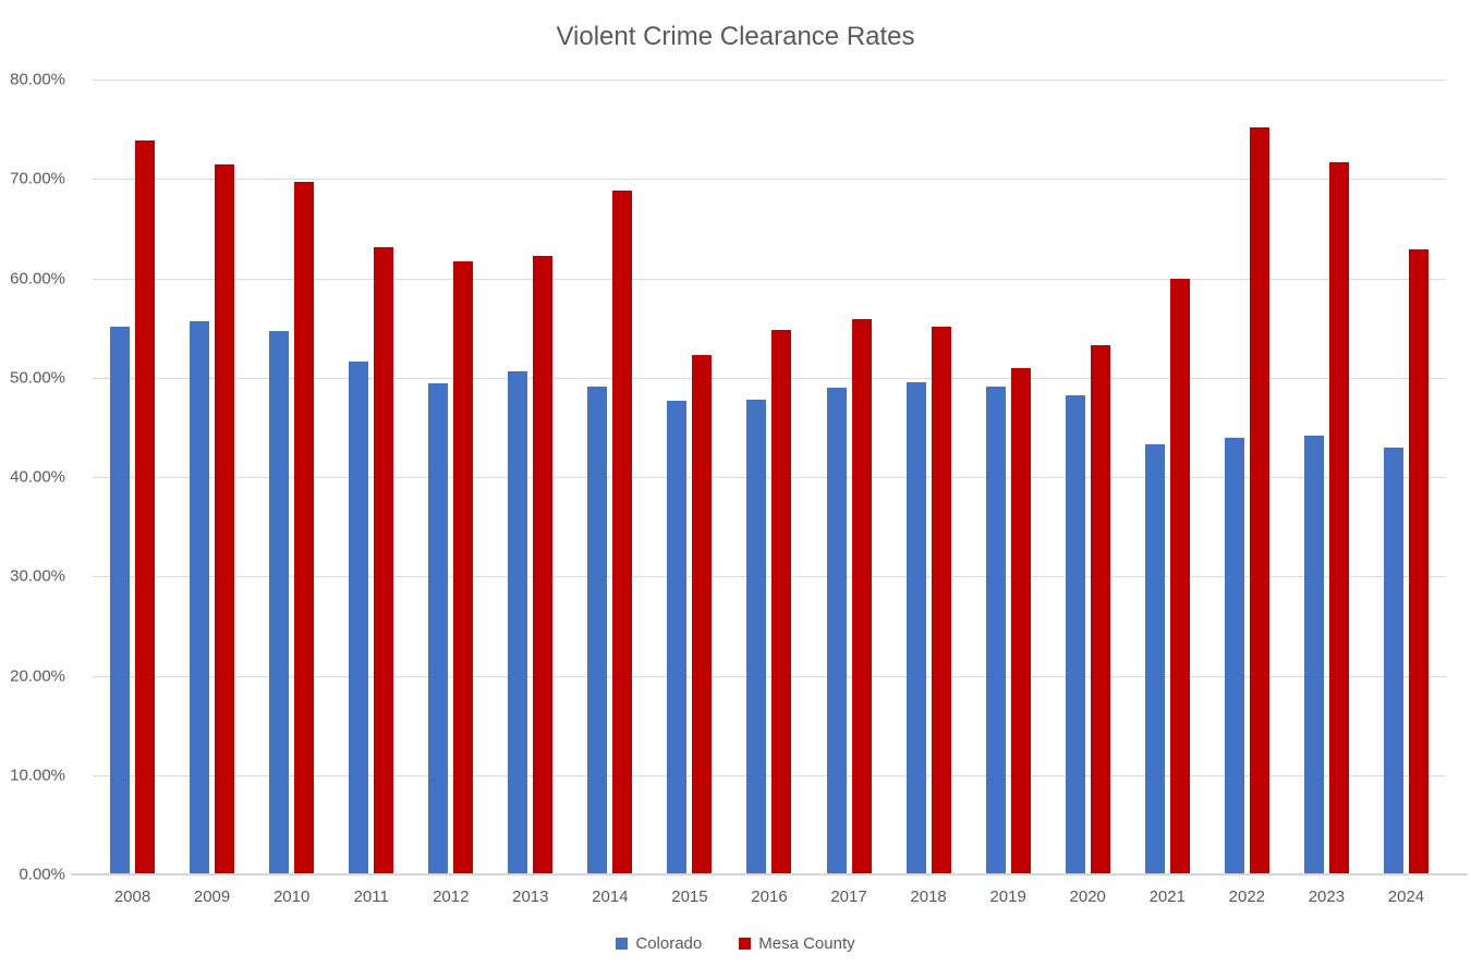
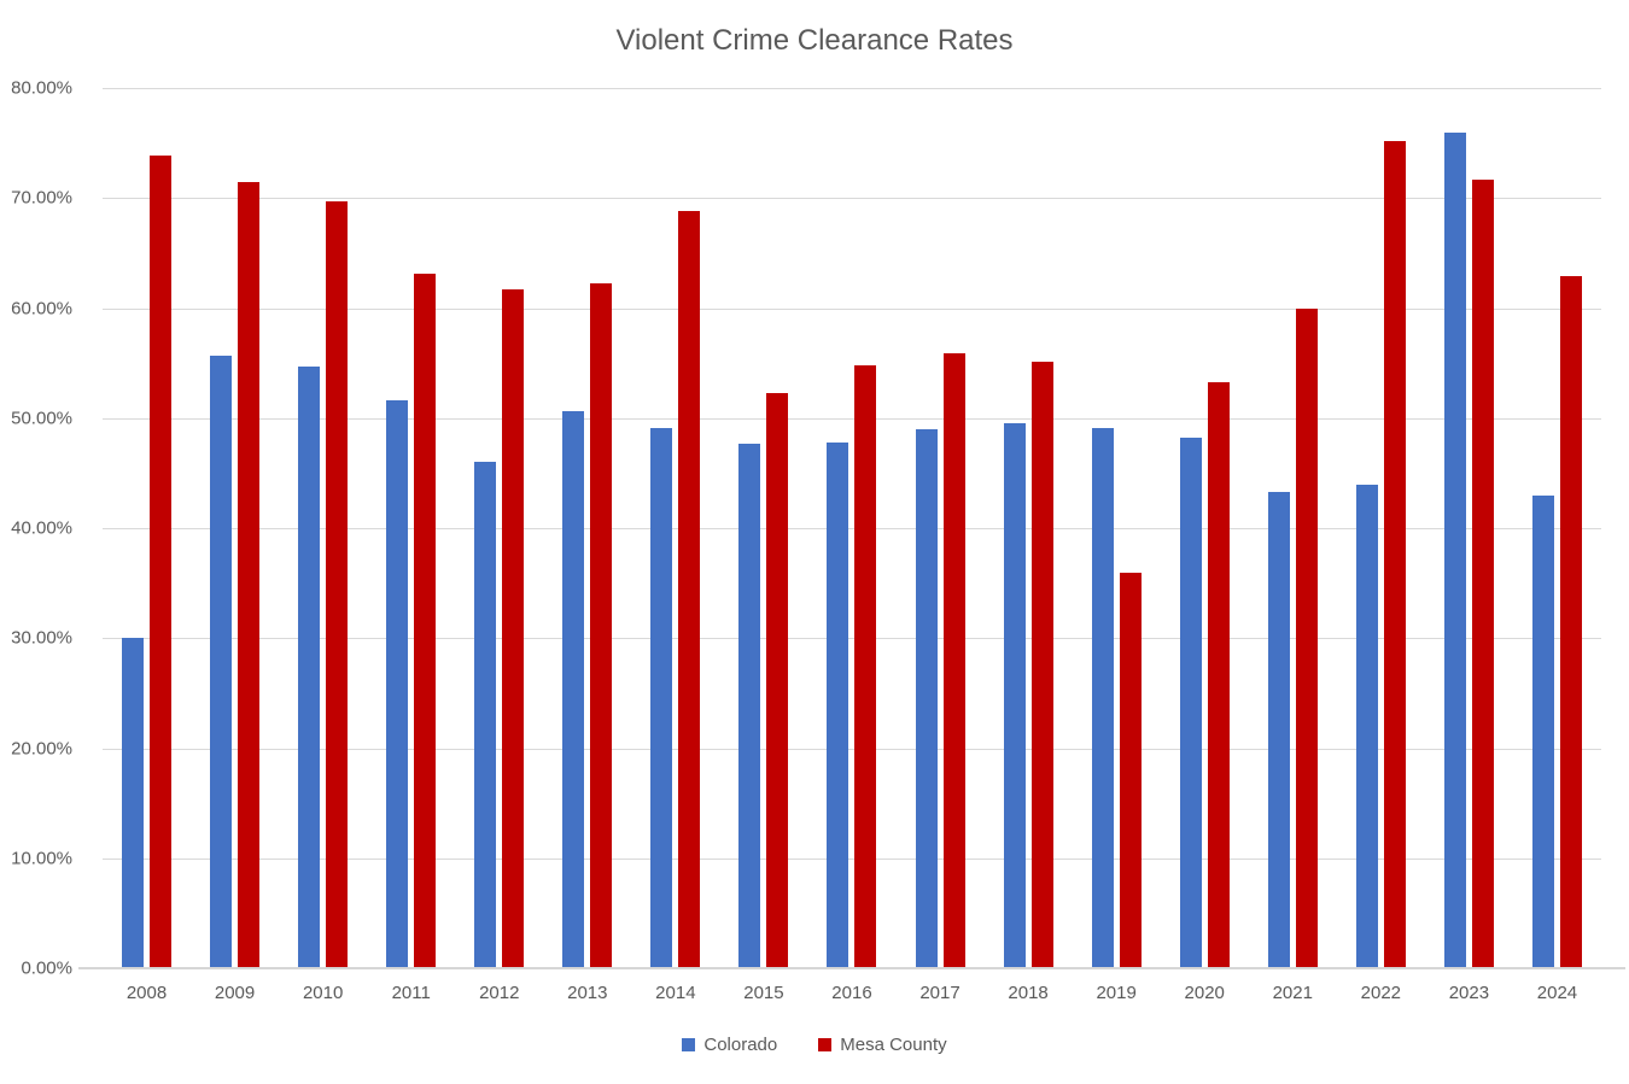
Colorado/2008: 55% -> 30%
Colorado/2012: 49% -> 46%
Mesa County/2019: 51% -> 36%
Colorado/2023: 44% -> 76%
